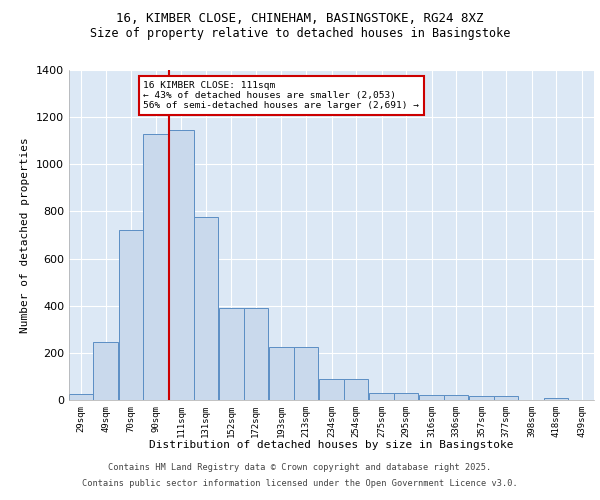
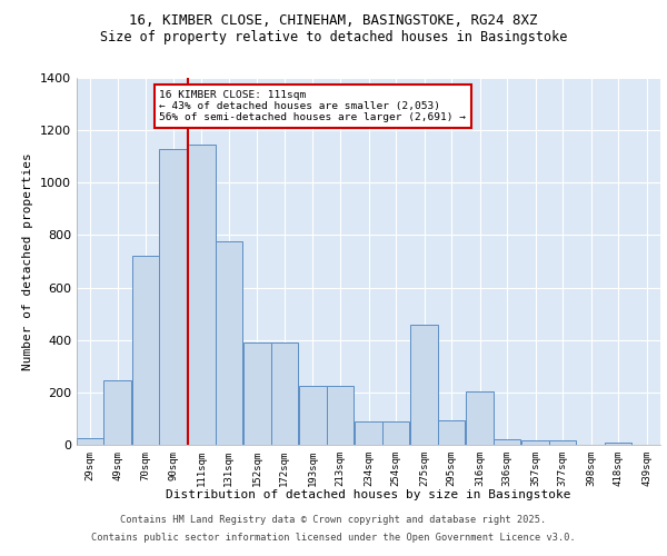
275sqm: 28 -> 460
295sqm: 28 -> 95
316sqm: 22 -> 205
